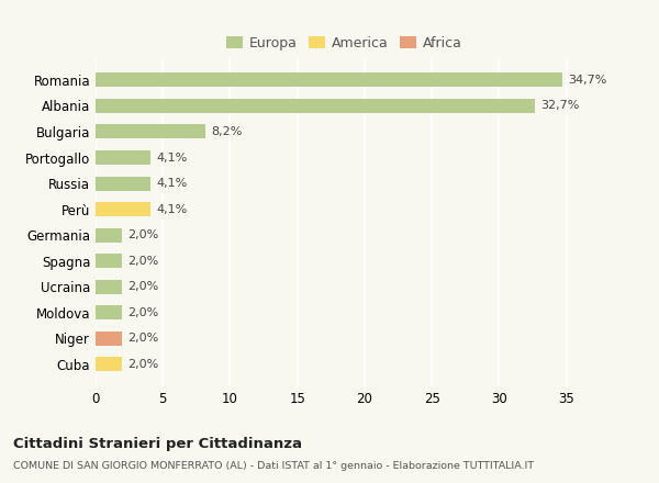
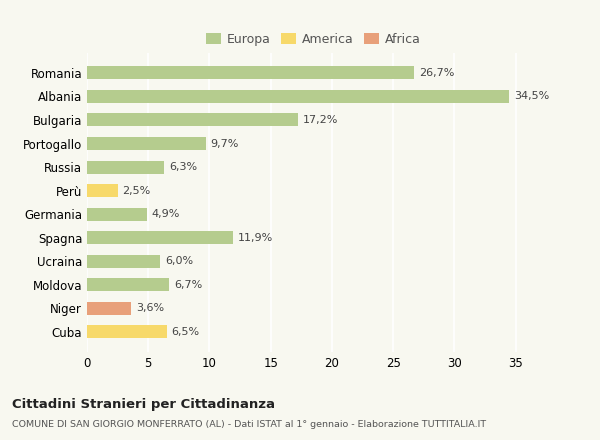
Romania: 34,7% -> 26,7%
Albania: 32,7% -> 34,5%
Bulgaria: 8,2% -> 17,2%
Portogallo: 4,1% -> 9,7%
Russia: 4,1% -> 6,3%
Perù: 4,1% -> 2,5%
Germania: 2,0% -> 4,9%
Spagna: 2,0% -> 11,9%
Ucraina: 2,0% -> 6,0%
Moldova: 2,0% -> 6,7%
Niger: 2,0% -> 3,6%
Cuba: 2,0% -> 6,5%
